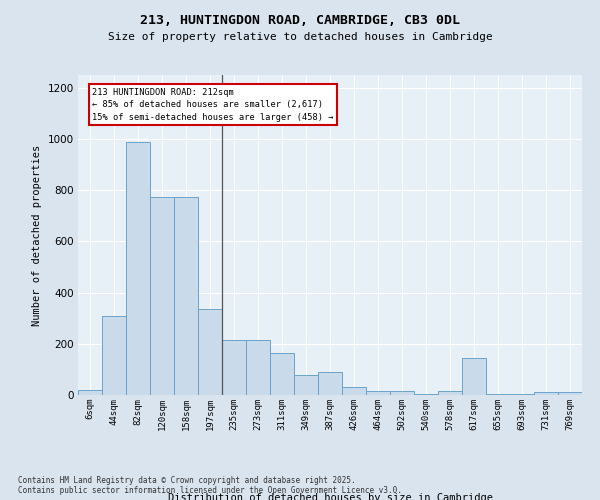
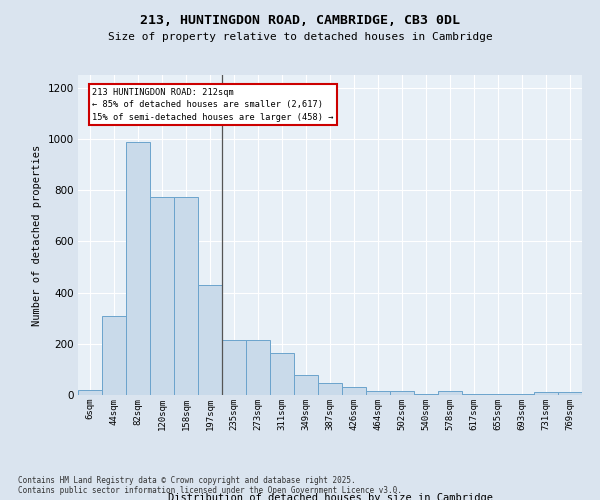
197sqm: 335 -> 430
387sqm: 90 -> 45
617sqm: 145 -> 5
